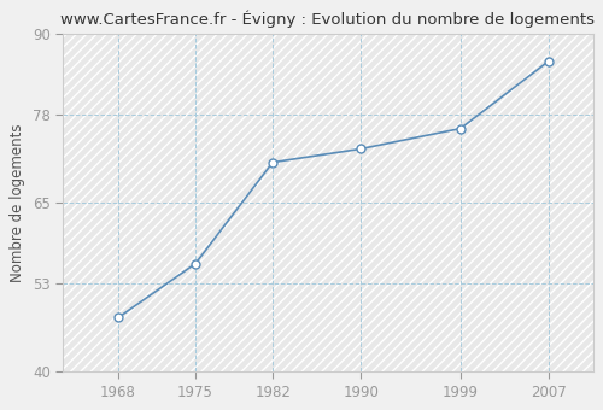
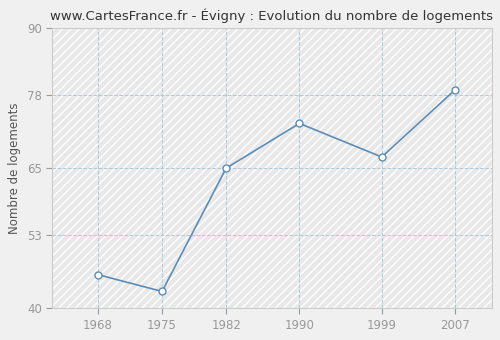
1968: 48 -> 46
1975: 56 -> 43
1982: 71 -> 65
1999: 76 -> 67
2007: 86 -> 79
